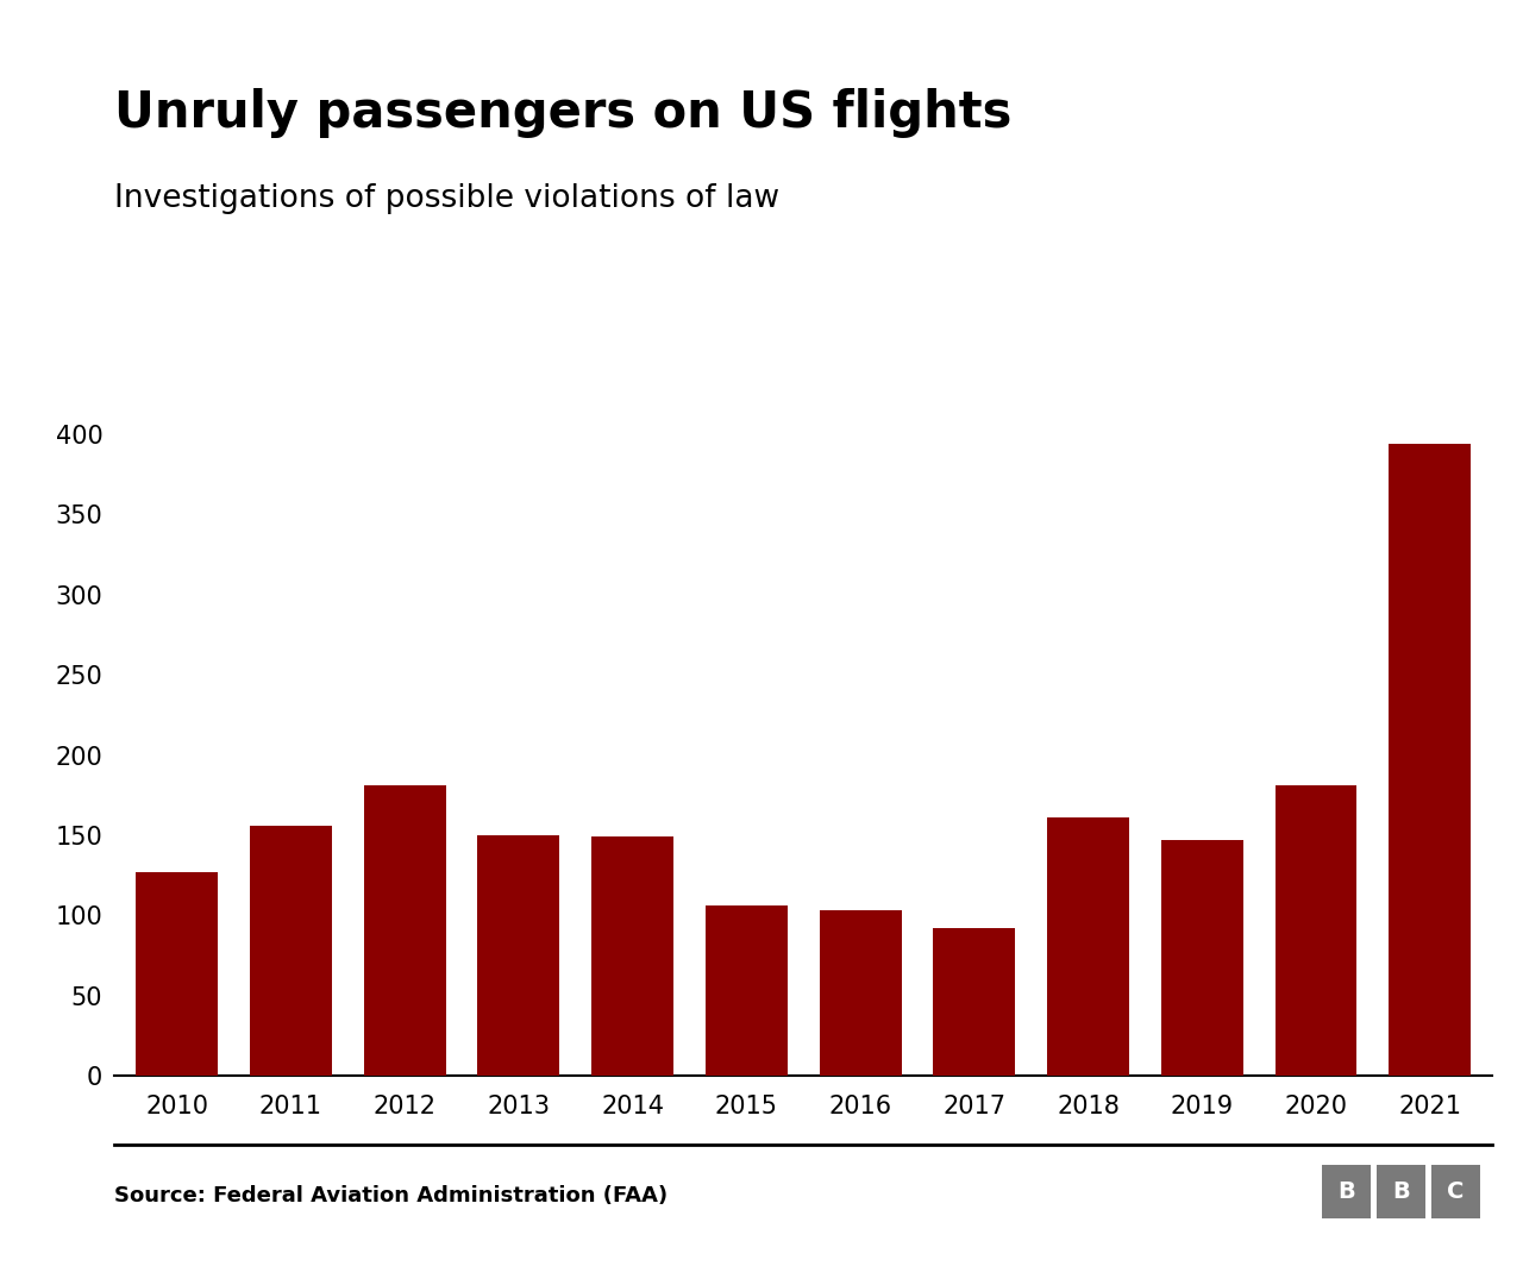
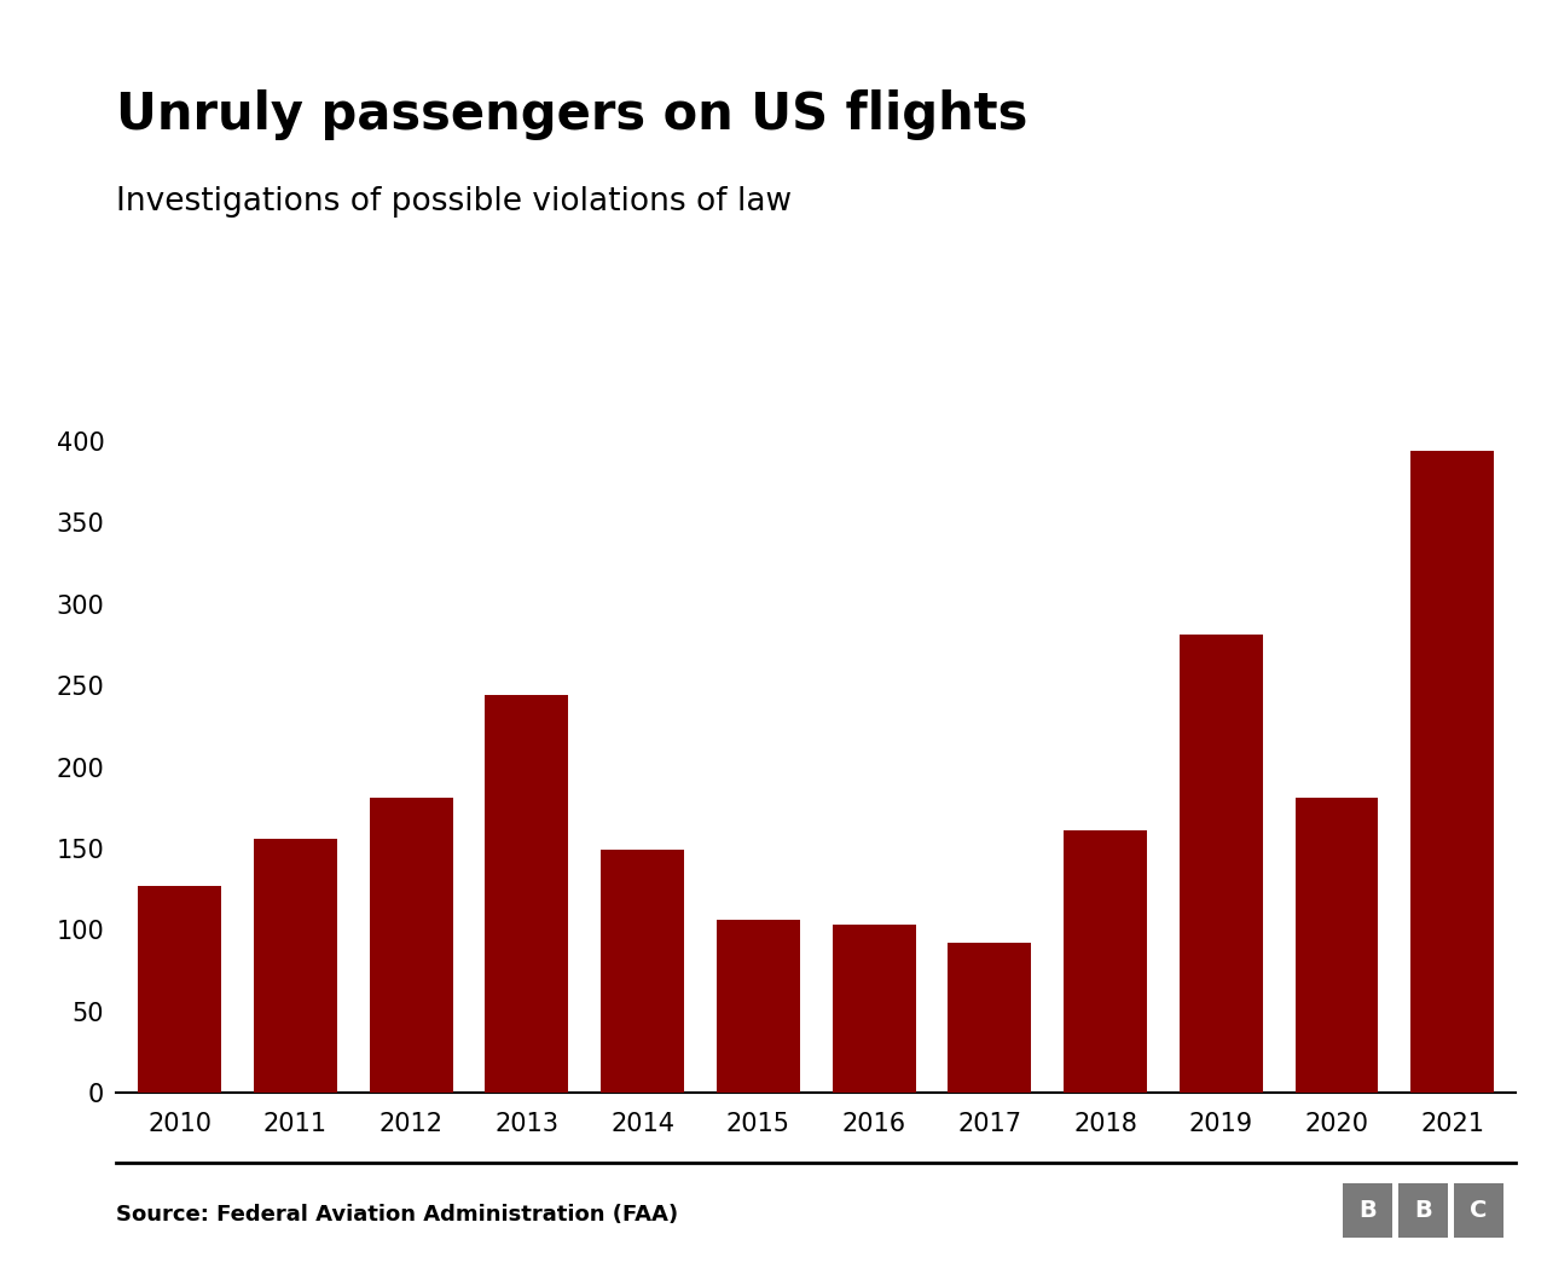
2013: 150 -> 244
2019: 147 -> 281
